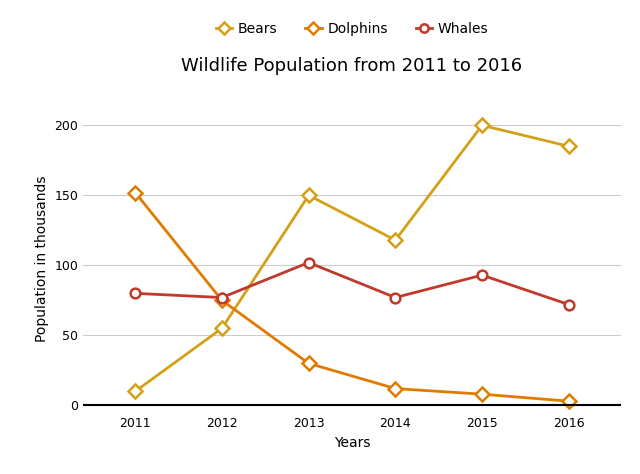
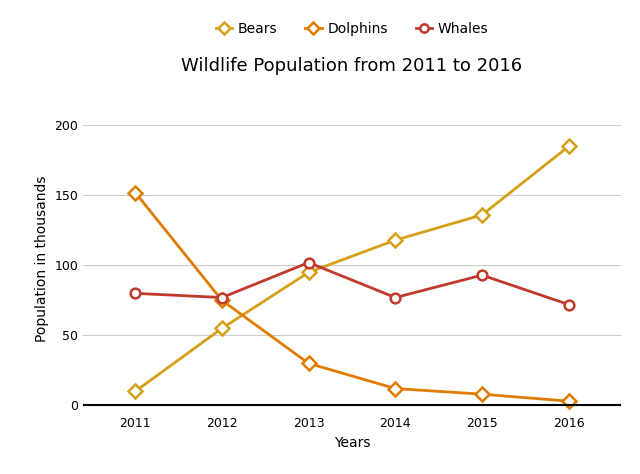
Bears/2013: 150 -> 95
Bears/2015: 200 -> 136
